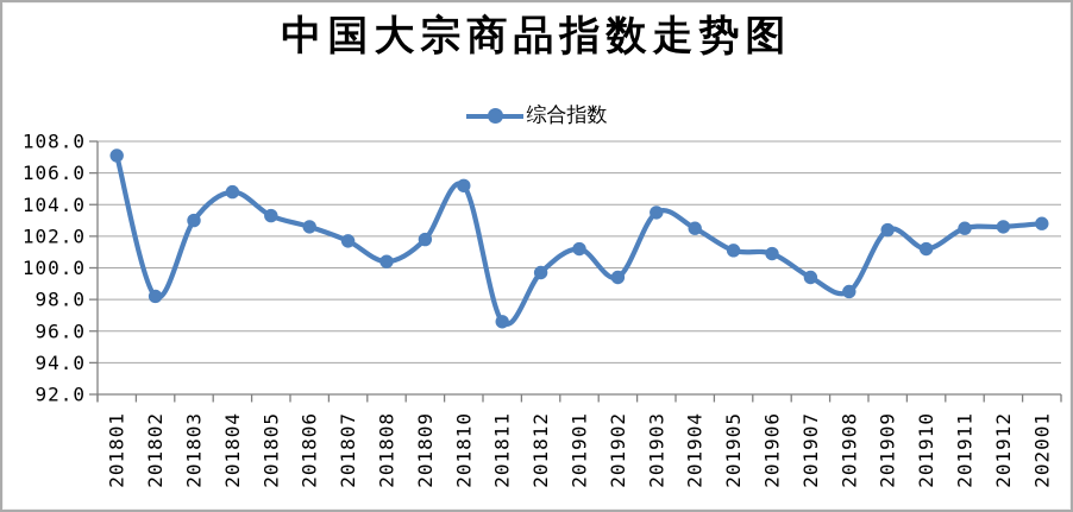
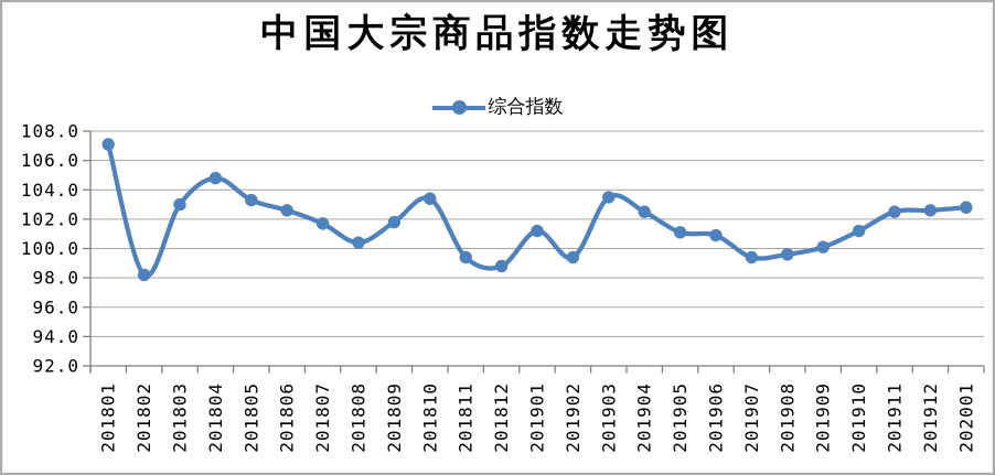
201810: 105.2 -> 103.4
201811: 96.6 -> 99.4
201812: 99.7 -> 98.8
201908: 98.5 -> 99.6
201909: 102.4 -> 100.1
